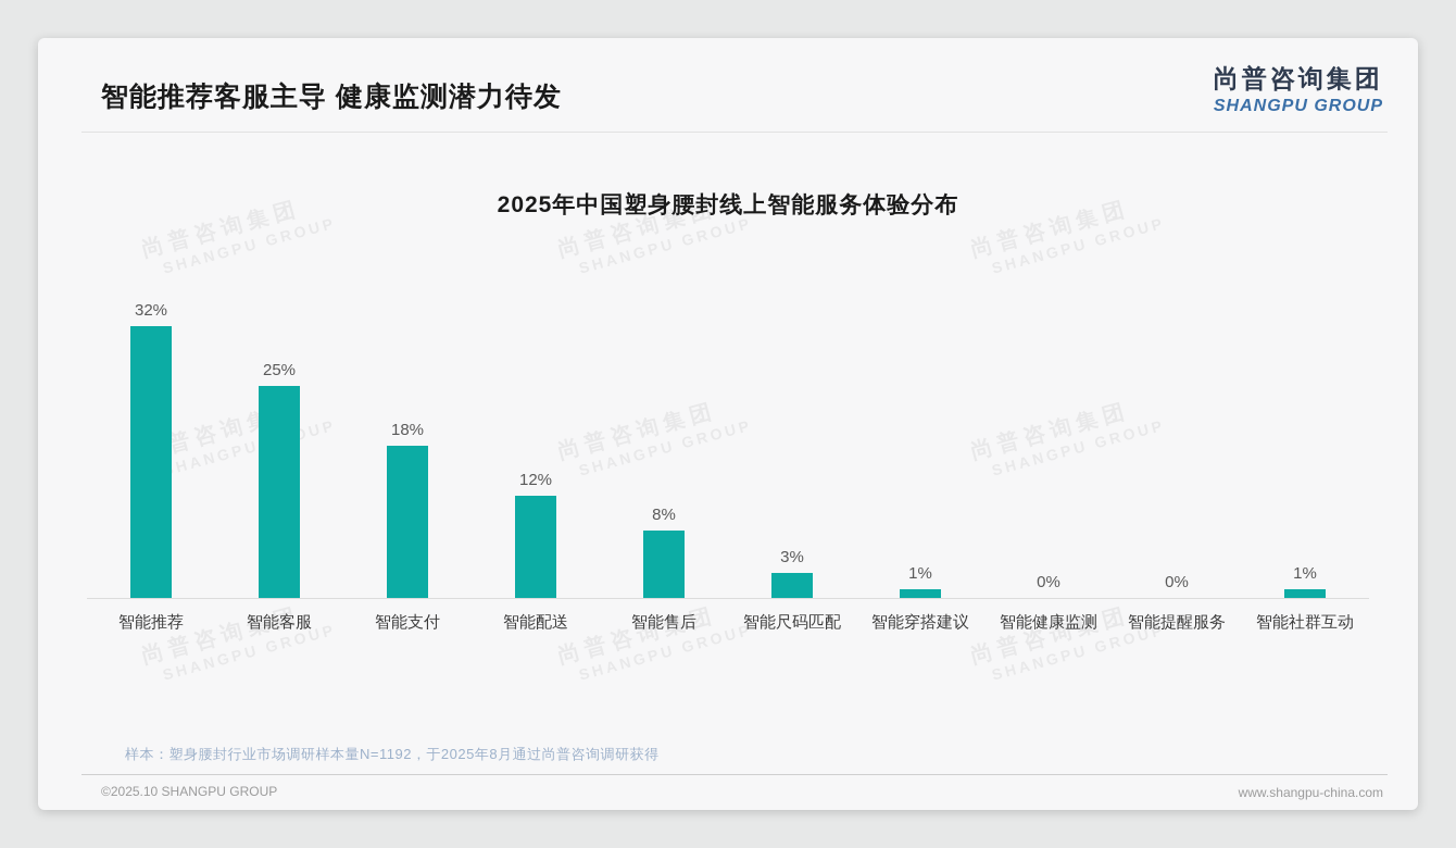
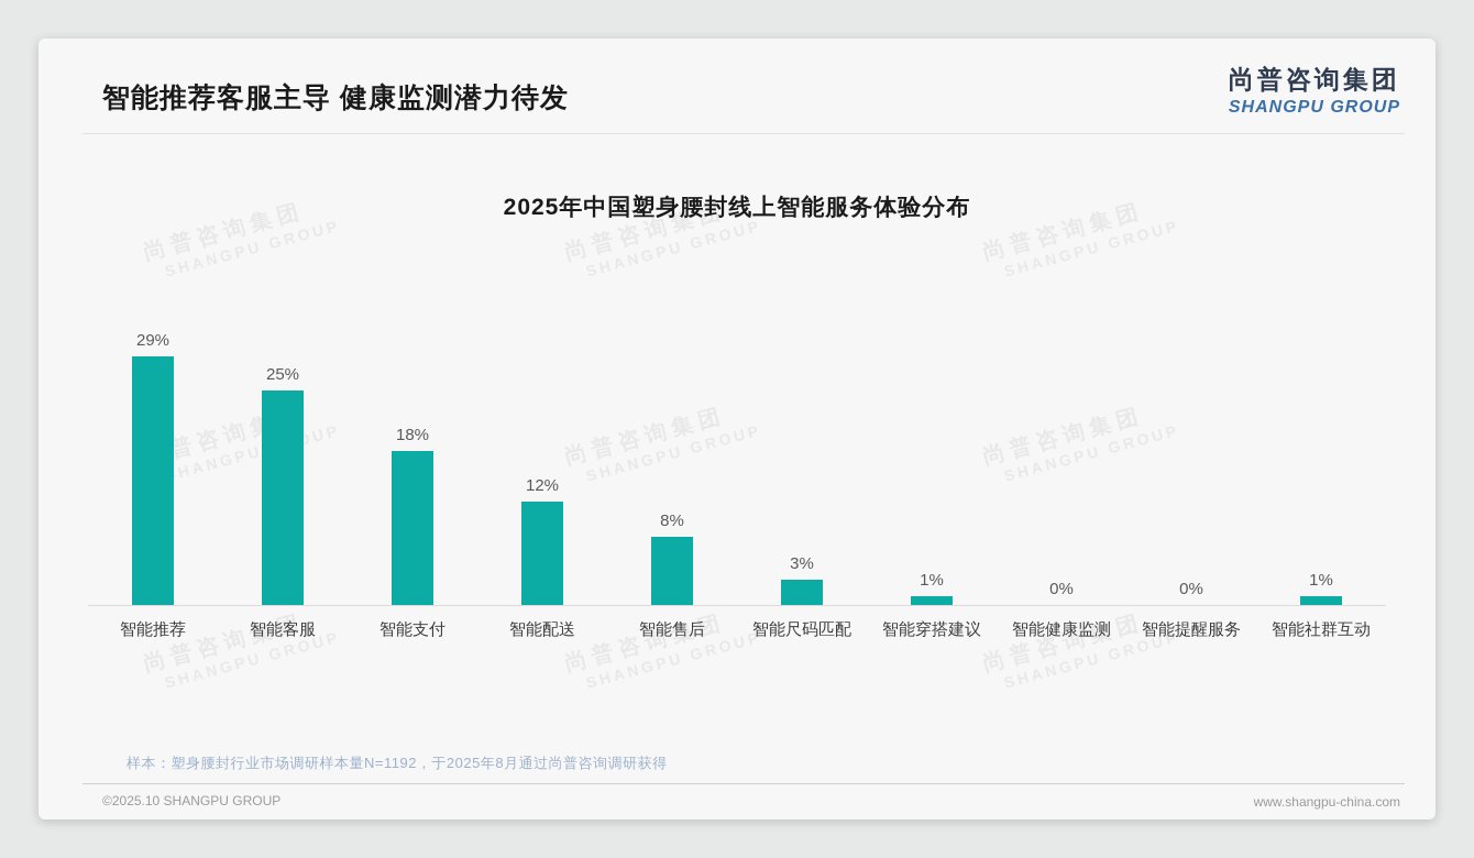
智能推荐: 32% -> 29%
